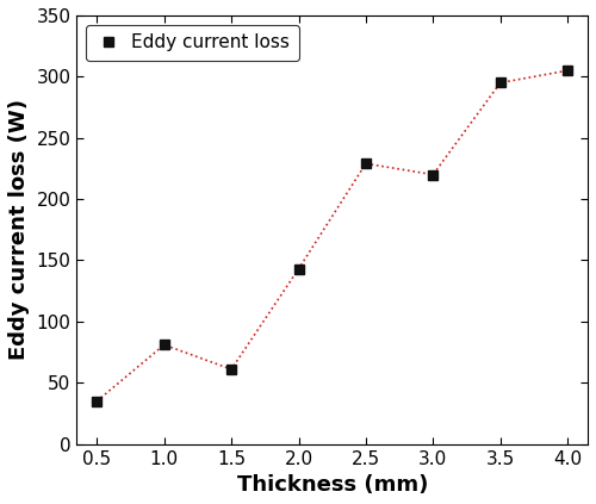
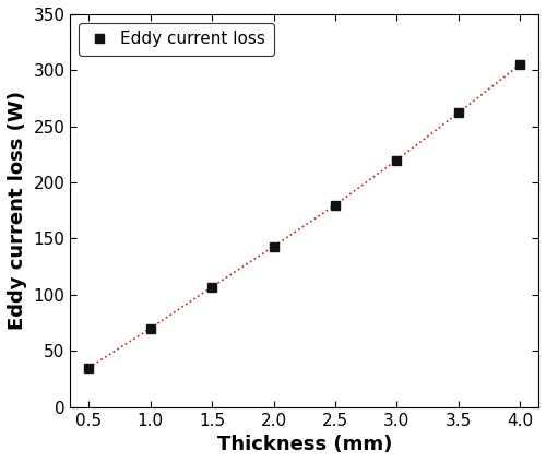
1.0: 81 -> 70
1.5: 61 -> 107
2.5: 229 -> 180
3.5: 295 -> 262
